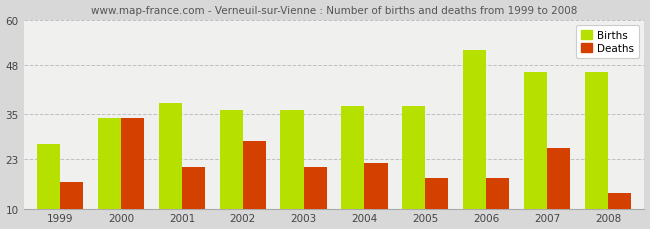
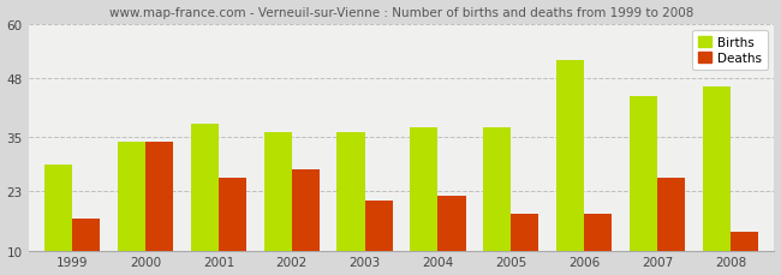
Births/1999: 27 -> 29
Deaths/2001: 21 -> 26
Births/2007: 46 -> 44
